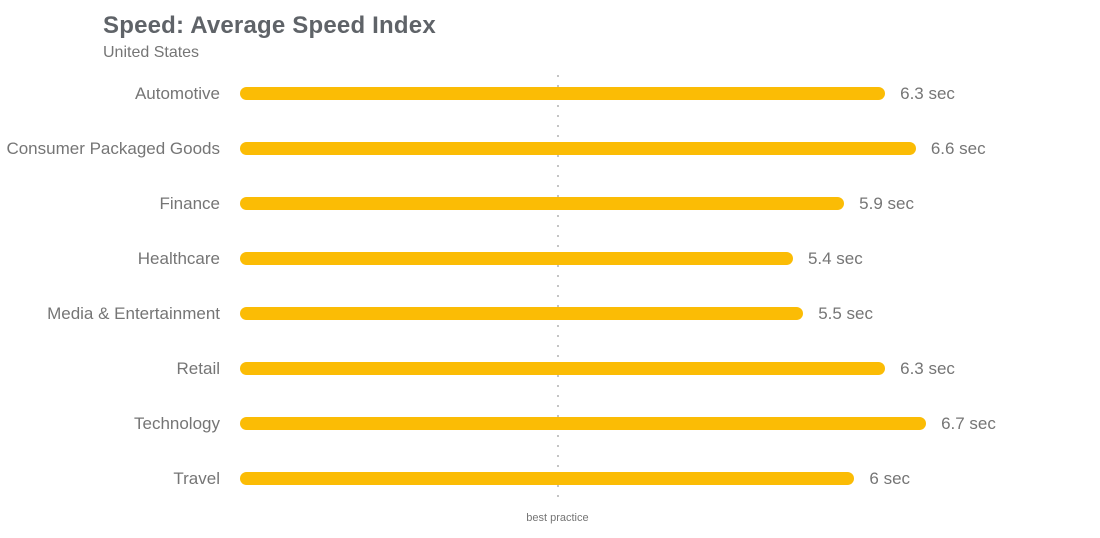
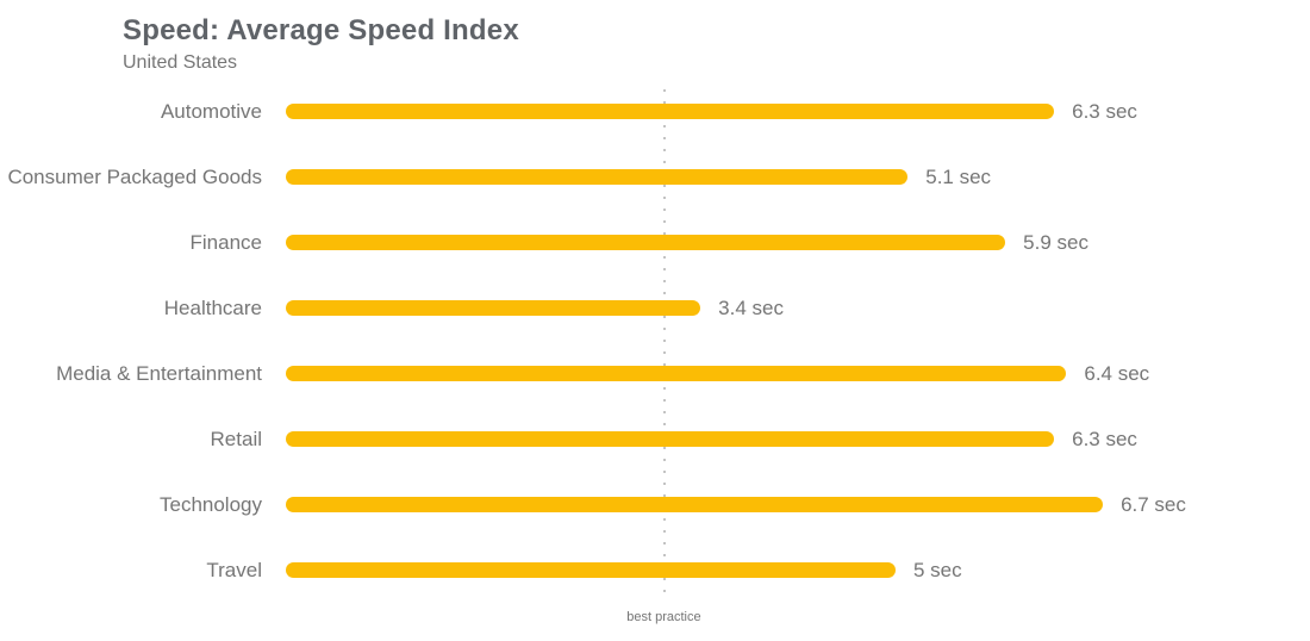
Consumer Packaged Goods: 6.6 -> 5.1
Healthcare: 5.4 -> 3.4
Media & Entertainment: 5.5 -> 6.4
Travel: 6 -> 5
